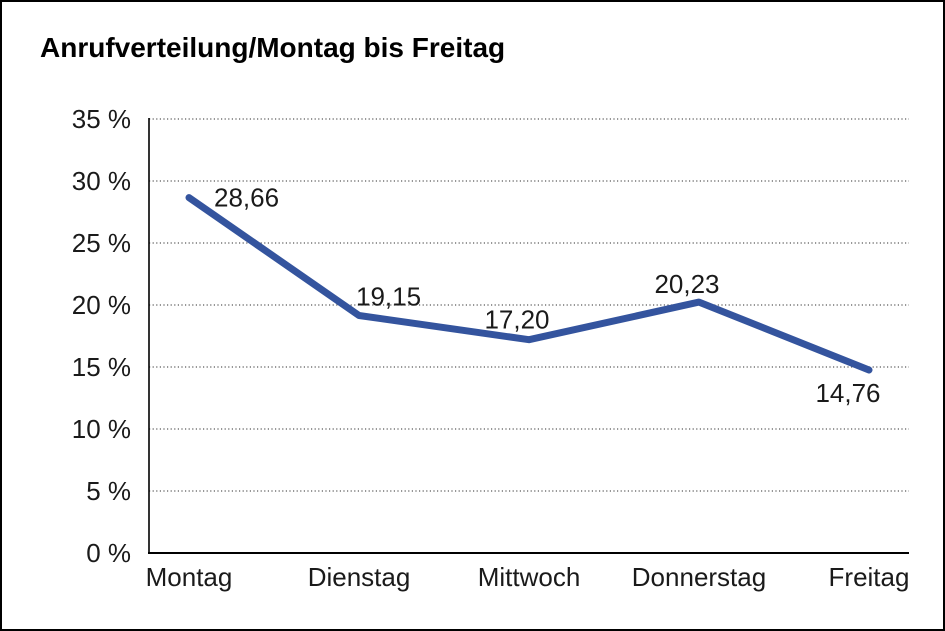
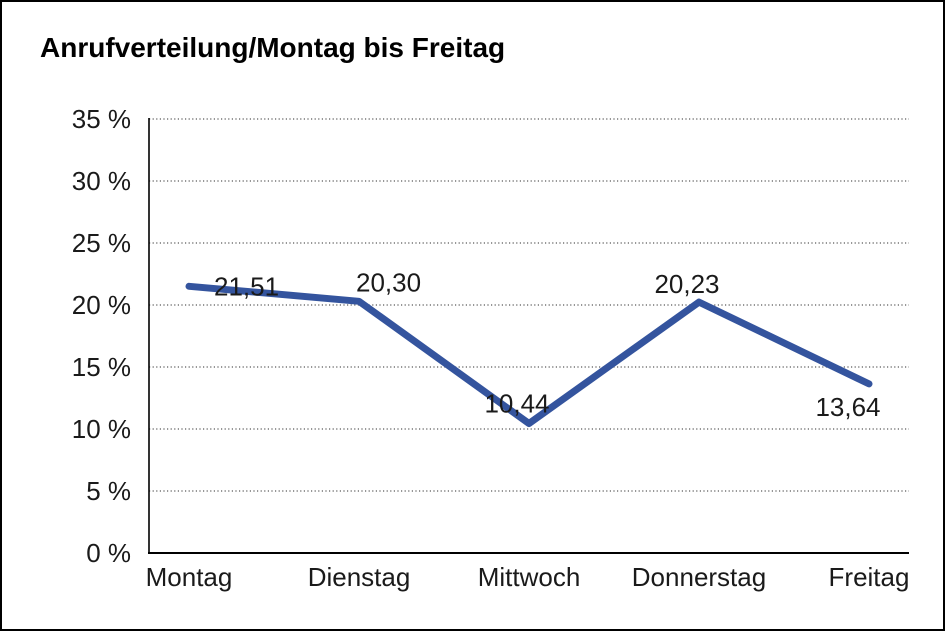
Montag: 28,66 -> 21,51
Dienstag: 19,15 -> 20,30
Mittwoch: 17,20 -> 10,44
Freitag: 14,76 -> 13,64
